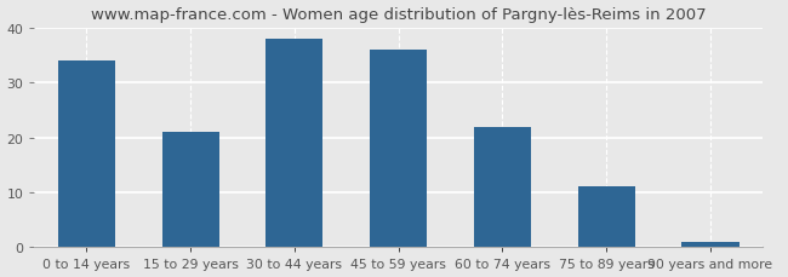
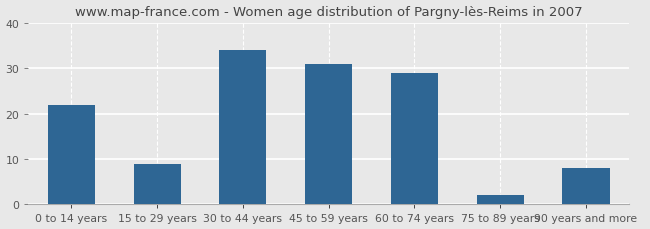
0 to 14 years: 34 -> 22
15 to 29 years: 21 -> 9
30 to 44 years: 38 -> 34
45 to 59 years: 36 -> 31
60 to 74 years: 22 -> 29
75 to 89 years: 11 -> 2
90 years and more: 1 -> 8
